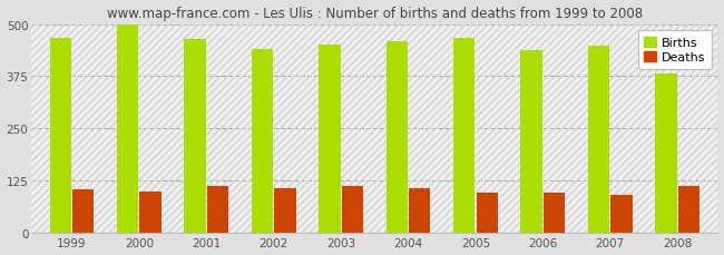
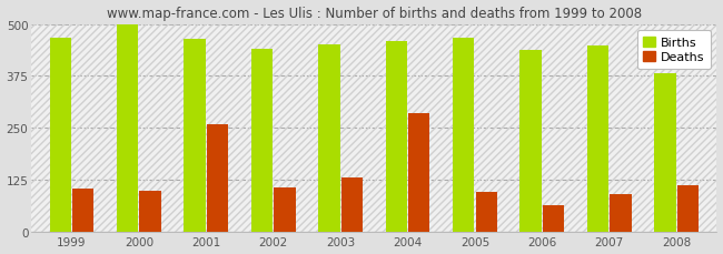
Deaths/2001: 112 -> 260
Deaths/2003: 112 -> 130
Deaths/2004: 107 -> 285
Deaths/2006: 97 -> 65
